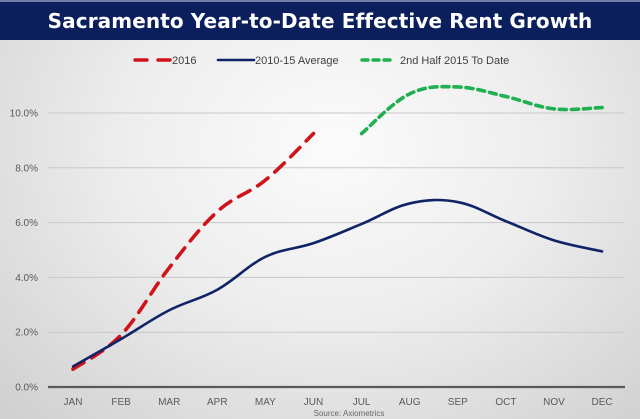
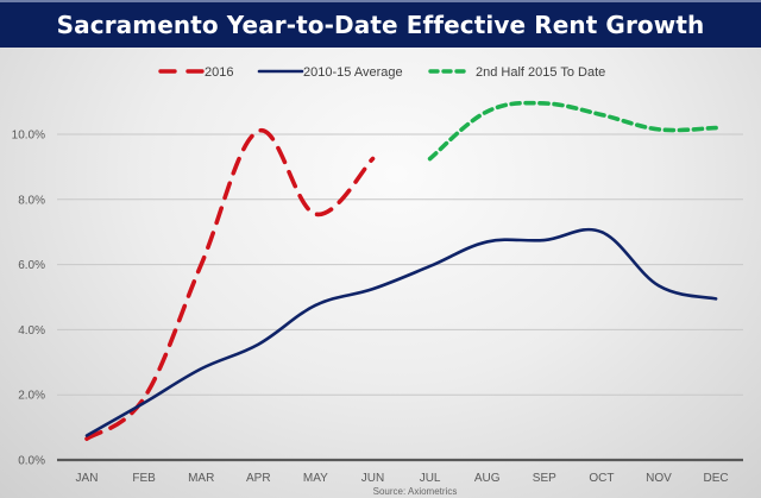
2016/MAR: 4.3% -> 6.0%
2016/APR: 6.4% -> 10.1%
2010-15 Average/OCT: 6.0% -> 7.0%
